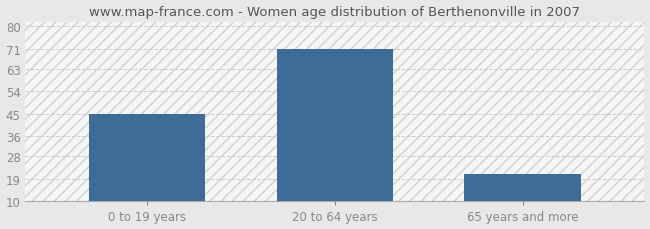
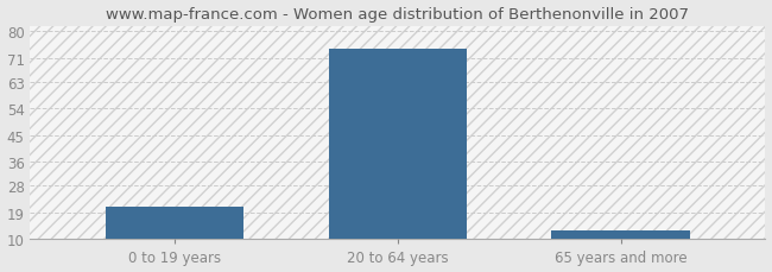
0 to 19 years: 45 -> 21
20 to 64 years: 71 -> 74
65 years and more: 21 -> 13
